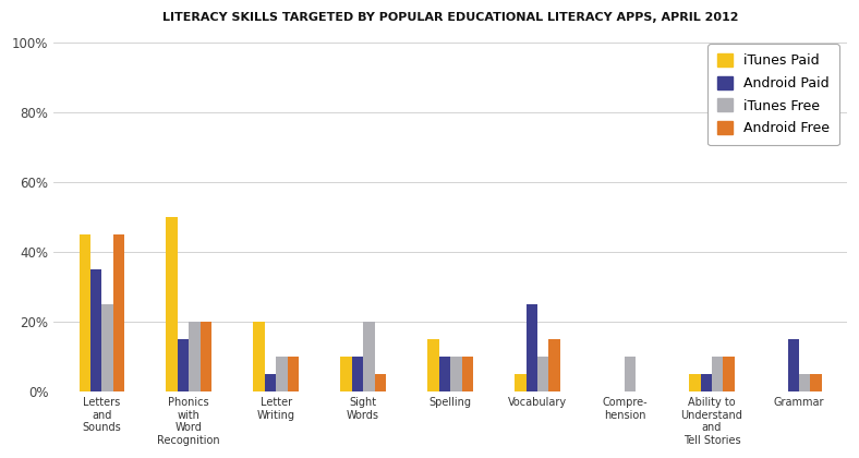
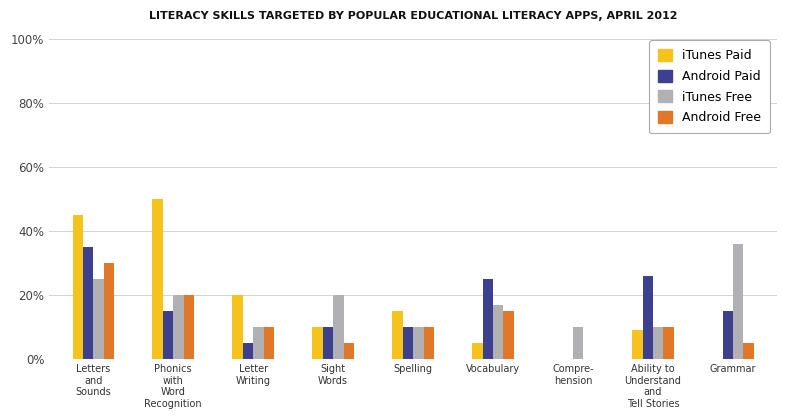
Android Free/Letters and Sounds: 45% -> 30%
iTunes Free/Vocabulary: 10% -> 17%
iTunes Paid/Ability to Understand and Tell Stories: 5% -> 9%
Android Paid/Ability to Understand and Tell Stories: 5% -> 26%
iTunes Free/Grammar: 5% -> 36%
